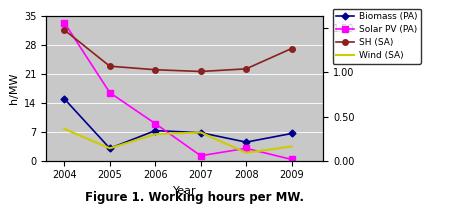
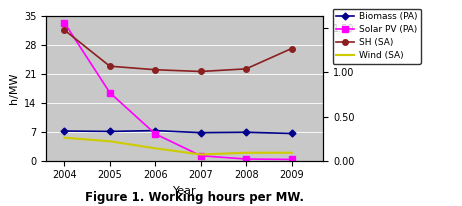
Biomass (PA)/2004: 15.0 -> 7.2
Wind (SA)/2004: 0.36 -> 0.26
Biomass (PA)/2005: 3.0 -> 7.1
Wind (SA)/2005: 0.14 -> 0.22
Solar PV (PA)/2006: 9.0 -> 6.5
Wind (SA)/2006: 0.30 -> 0.14
Wind (SA)/2007: 0.32 -> 0.07
Biomass (PA)/2008: 4.5 -> 6.9
Solar PV (PA)/2008: 3.0 -> 0.4
Wind (SA)/2009: 0.16 -> 0.09
